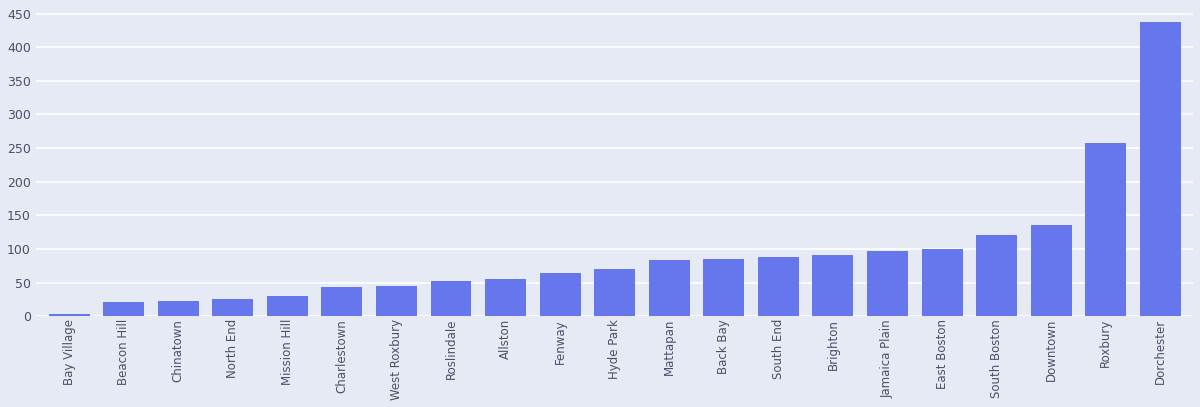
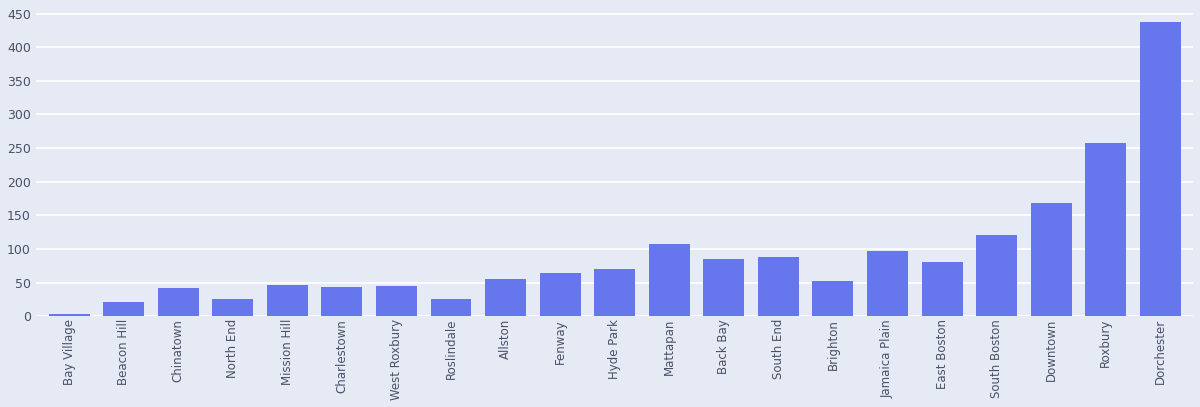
Chinatown: 23 -> 42
Mission Hill: 30 -> 46
Roslindale: 53 -> 26
Mattapan: 83 -> 108
Brighton: 91 -> 52
East Boston: 100 -> 80
Downtown: 135 -> 168
